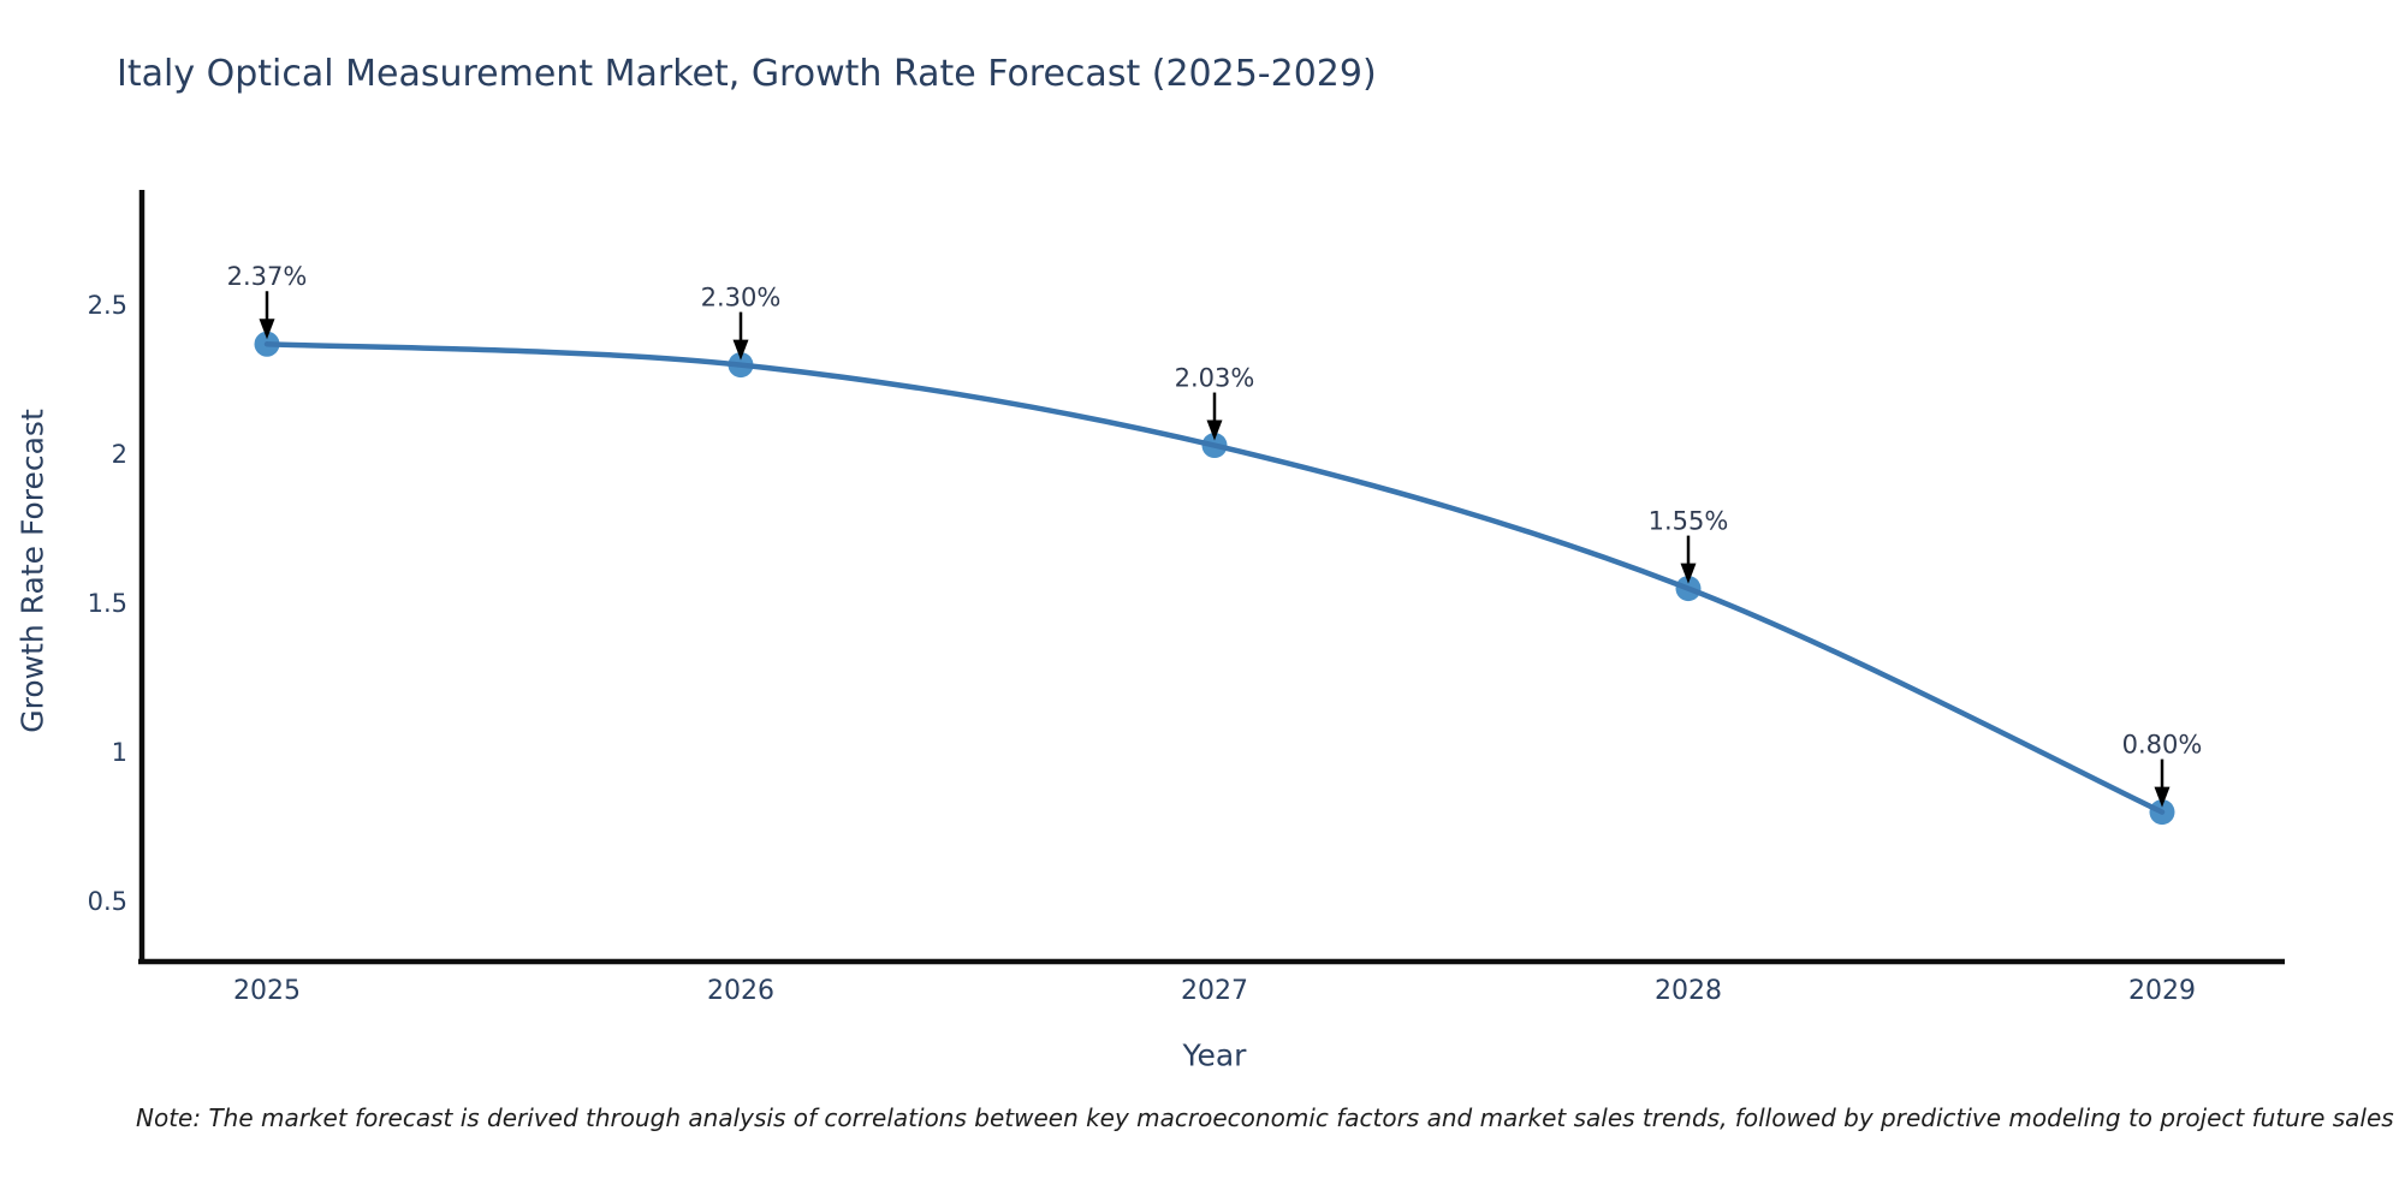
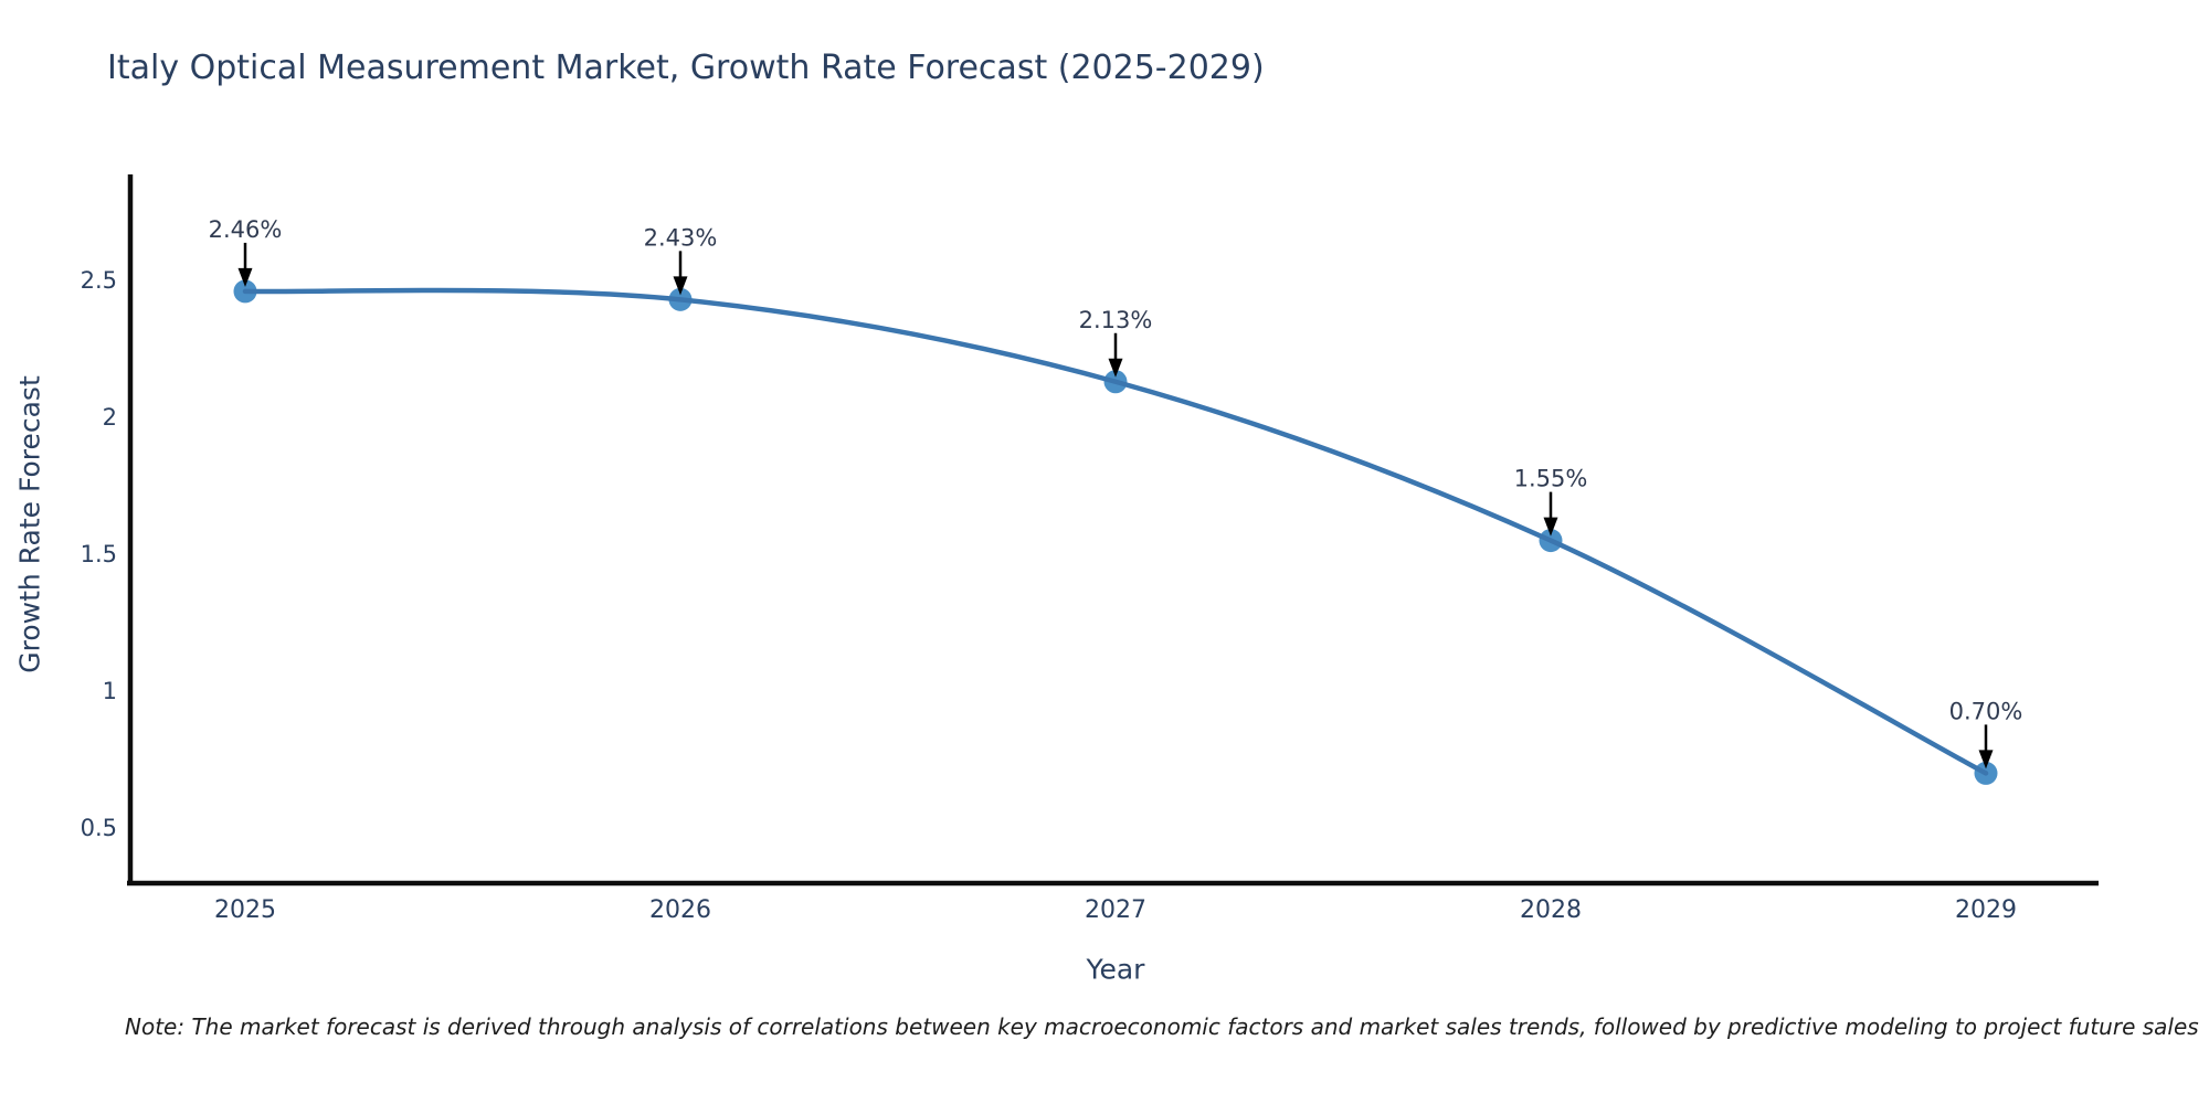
2025: 2.37% -> 2.46%
2026: 2.30% -> 2.43%
2027: 2.03% -> 2.13%
2029: 0.80% -> 0.70%
